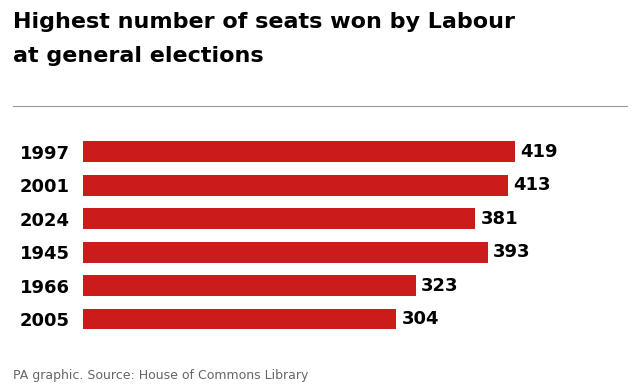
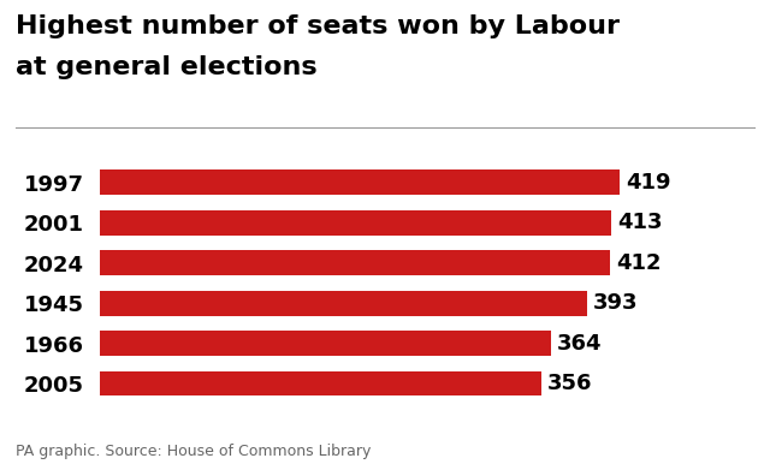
2024: 381 -> 412
1966: 323 -> 364
2005: 304 -> 356
